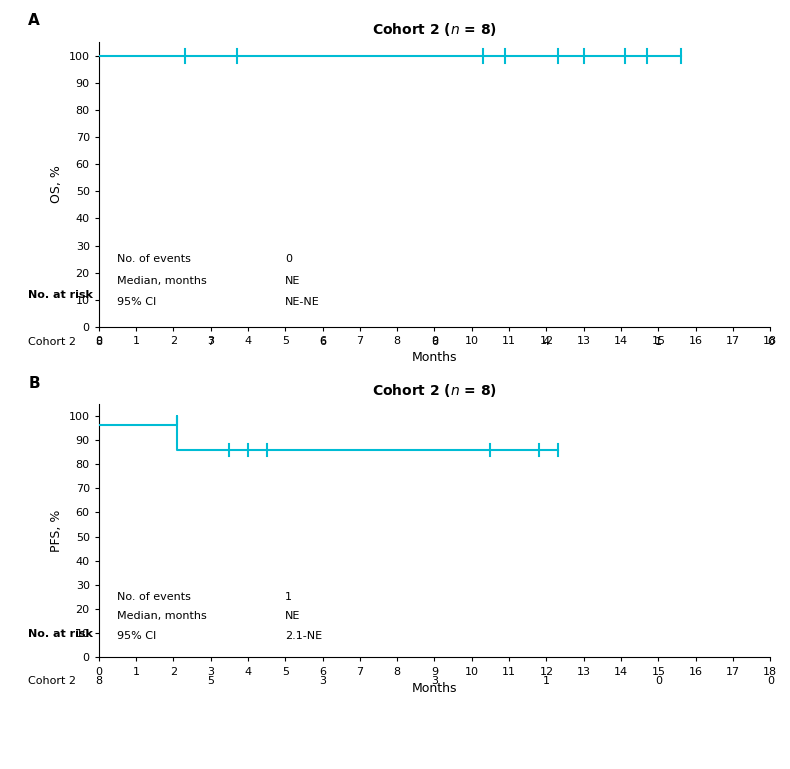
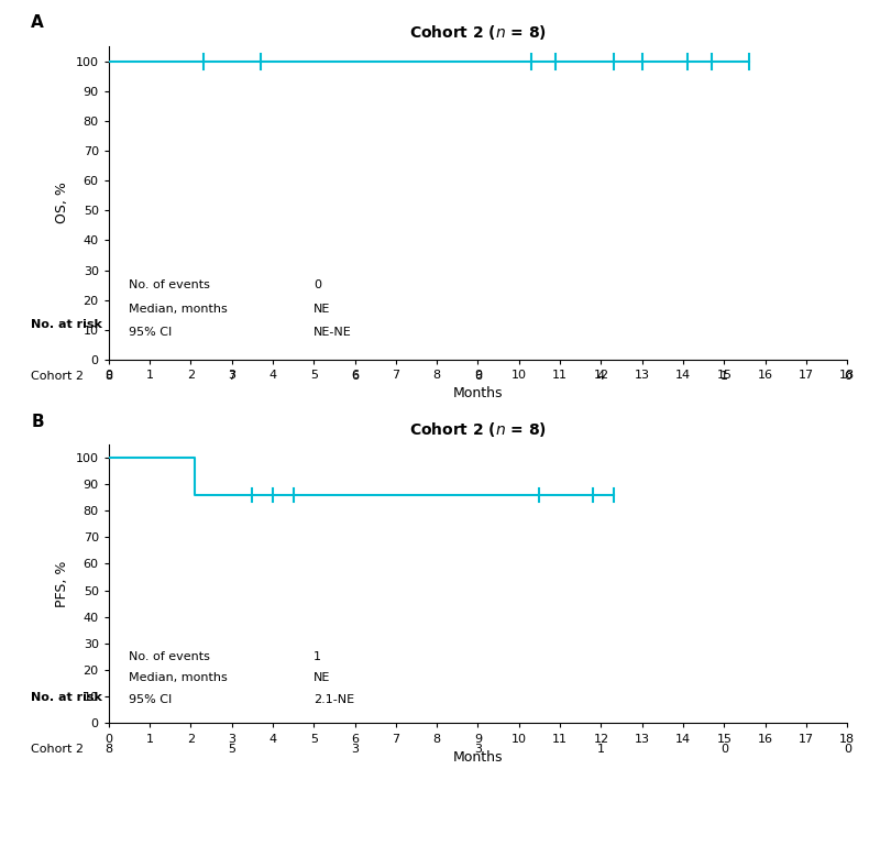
0: 96.0 -> 100.0
